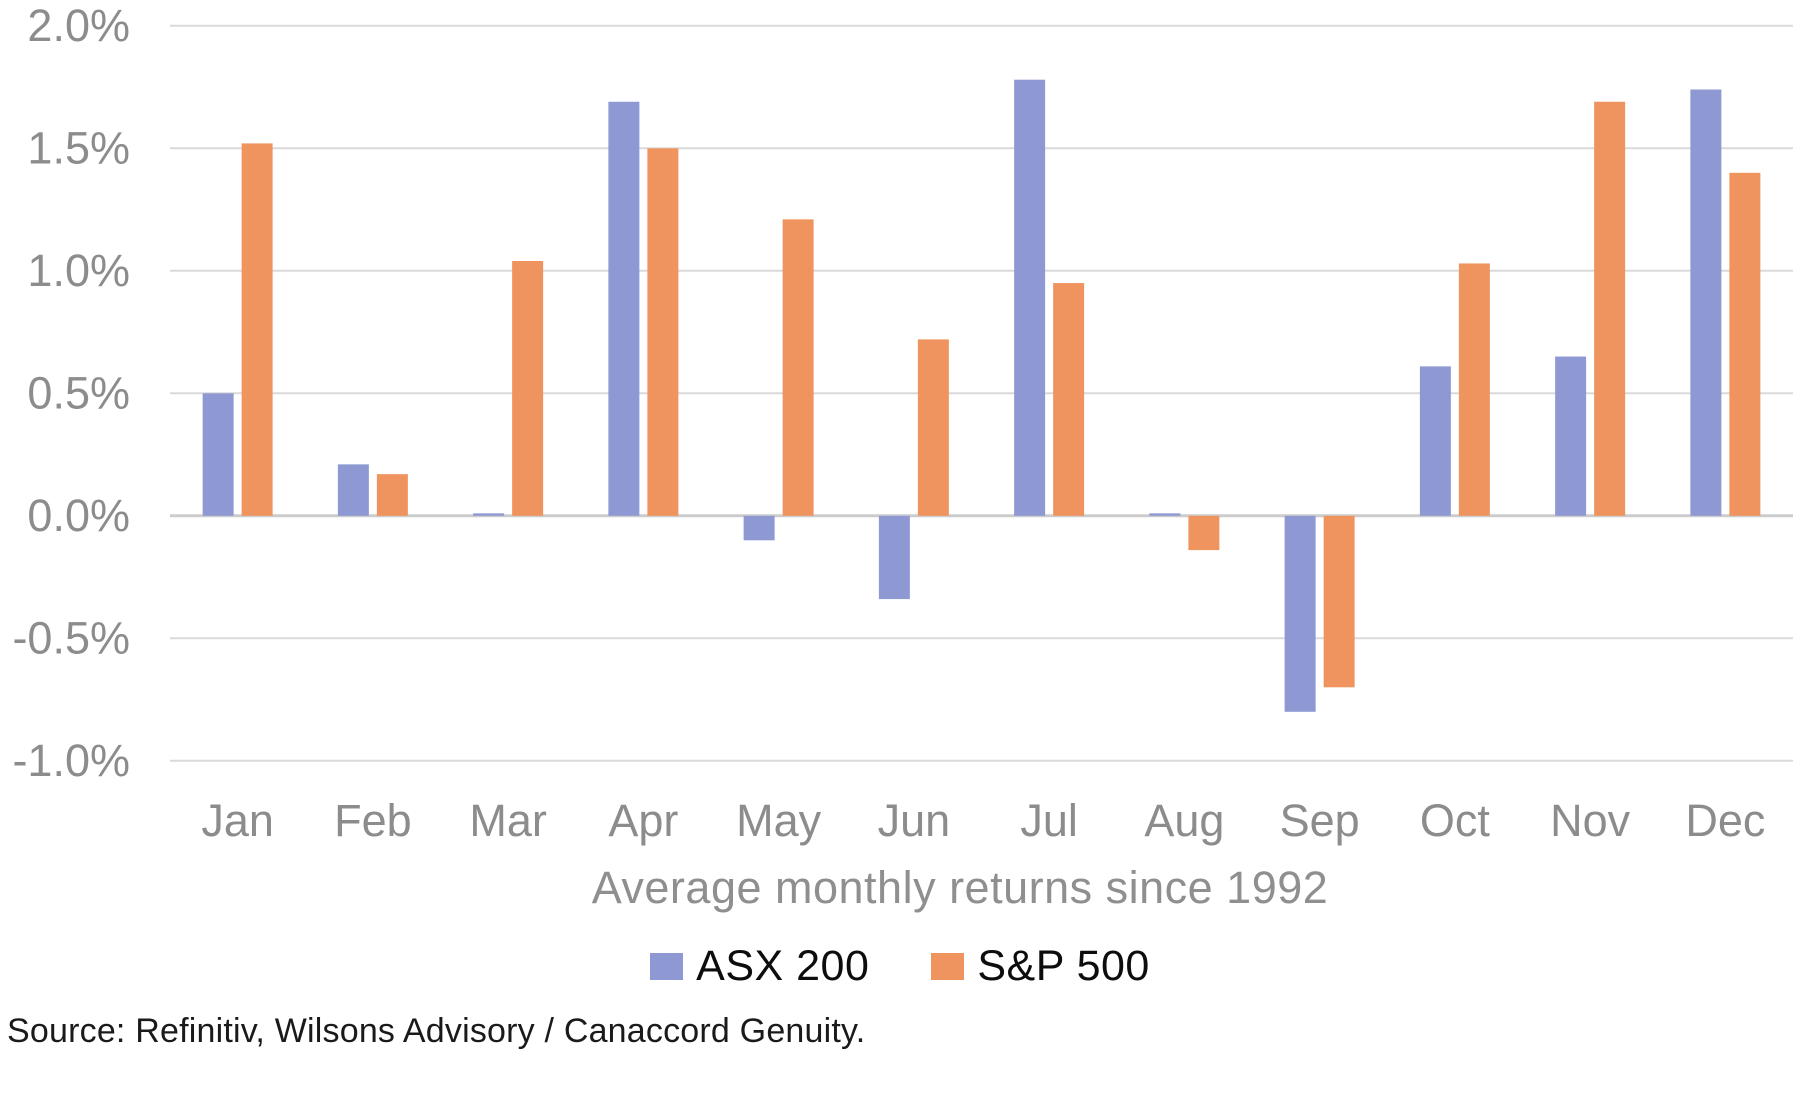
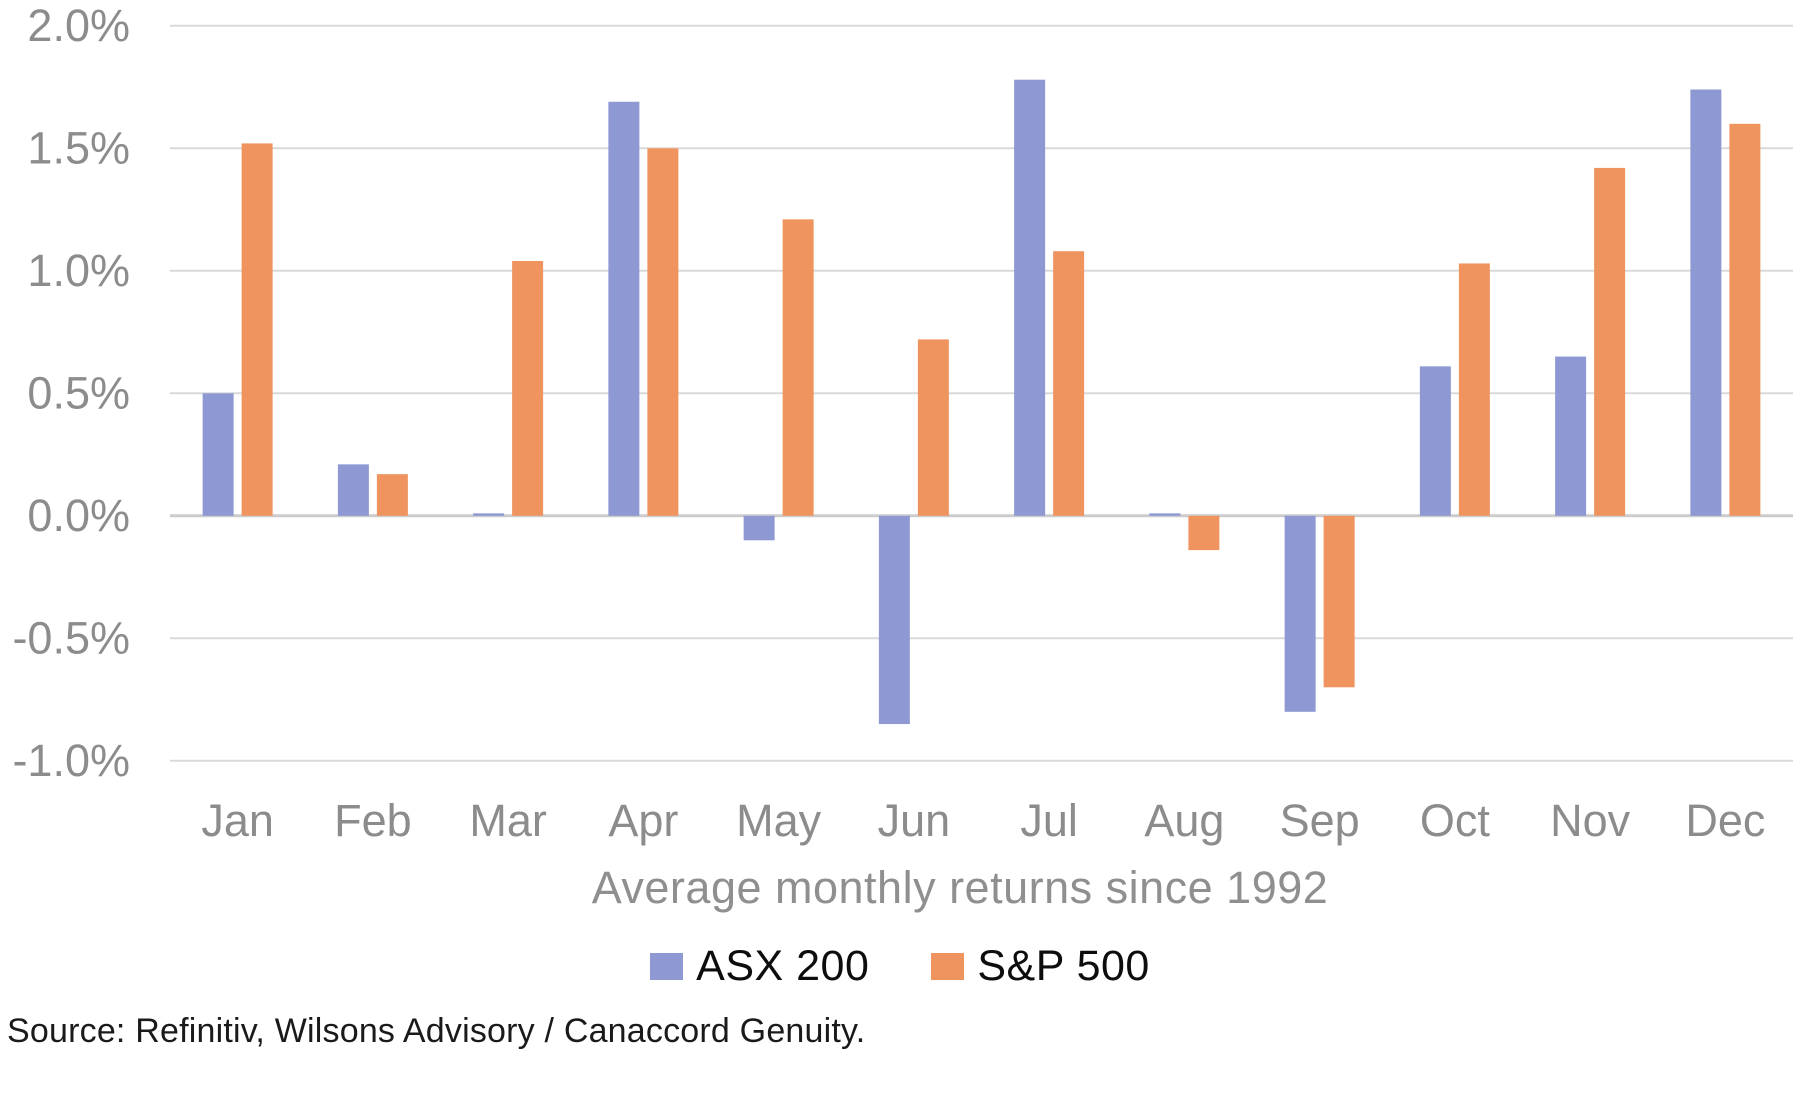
ASX 200/Jun: -0.34% -> -0.85%
S&P 500/Jul: 0.95% -> 1.08%
S&P 500/Nov: 1.69% -> 1.42%
S&P 500/Dec: 1.40% -> 1.60%
